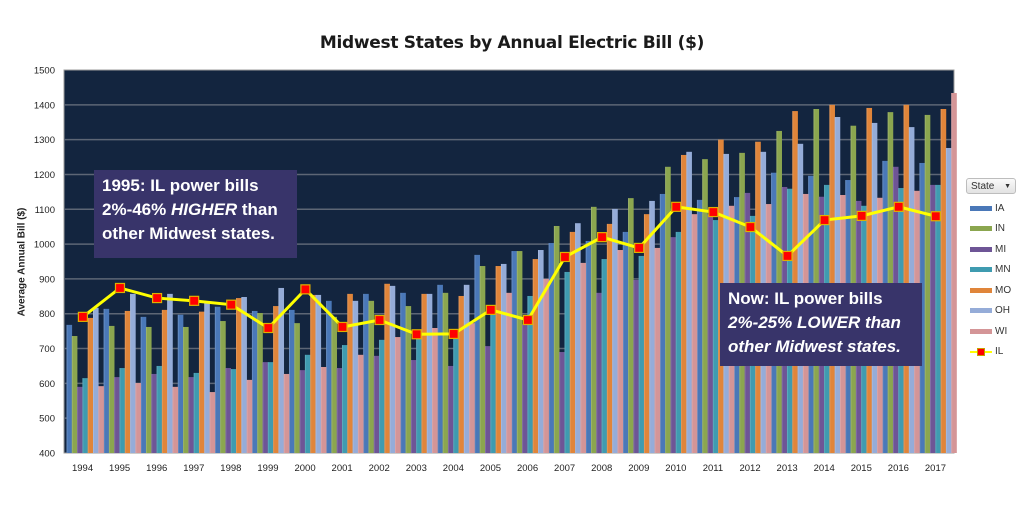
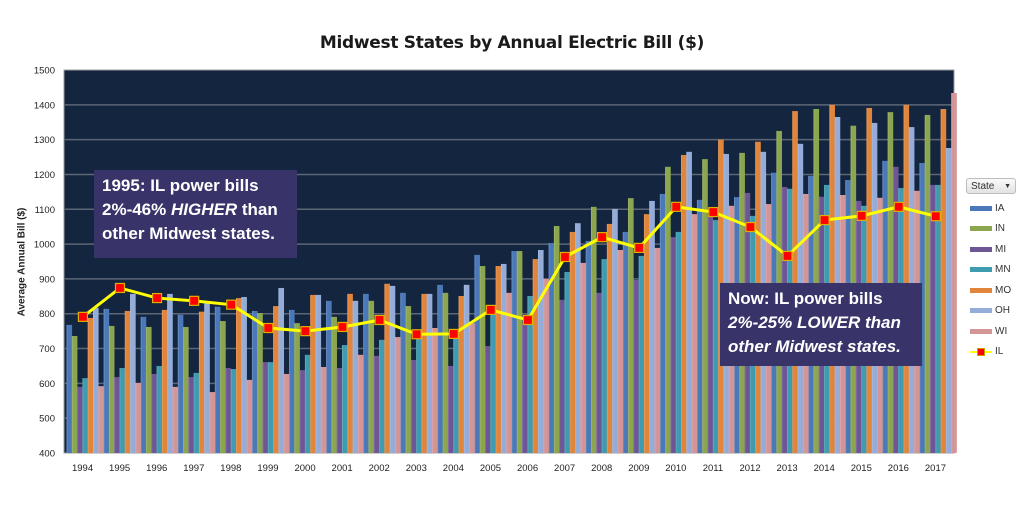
IL/2000: 870 -> 750
MI/2007: 690 -> 840
